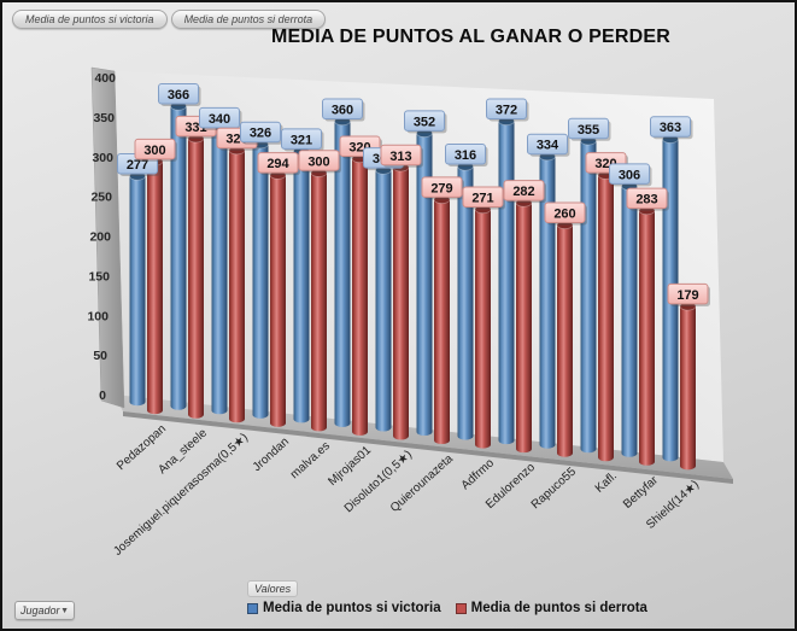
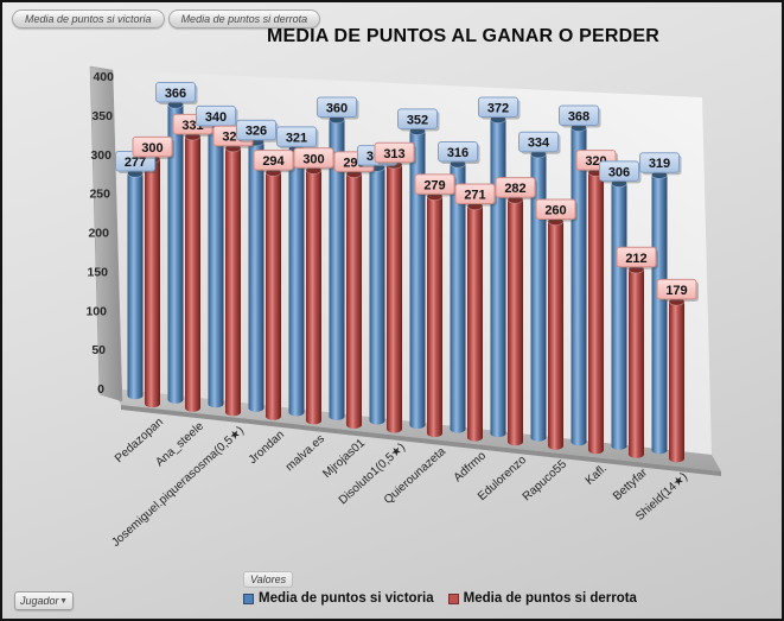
Media de puntos si derrota/Mjrojas01: 320 -> 299
Media de puntos si victoria/Kafl.: 355 -> 368
Media de puntos si derrota/Bettyfar: 283 -> 212
Media de puntos si victoria/Shield(14★): 363 -> 319
